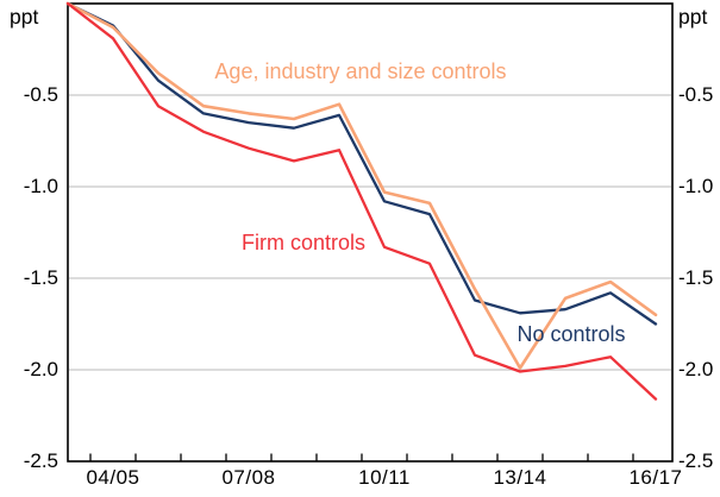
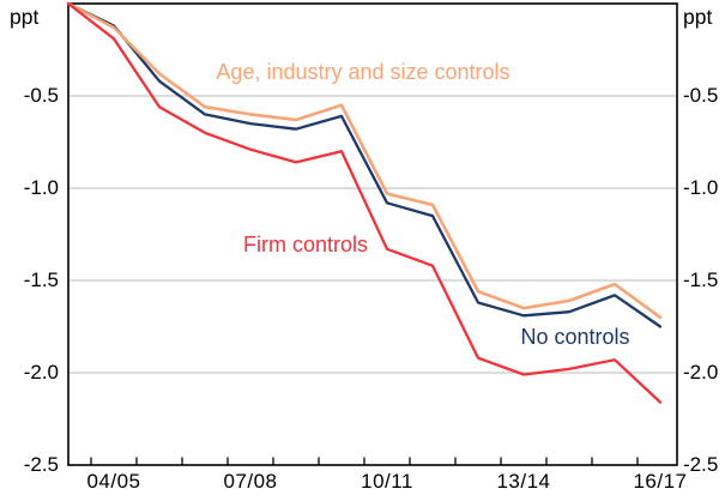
Age, industry and size controls/13/14: -1.99 -> -1.65
